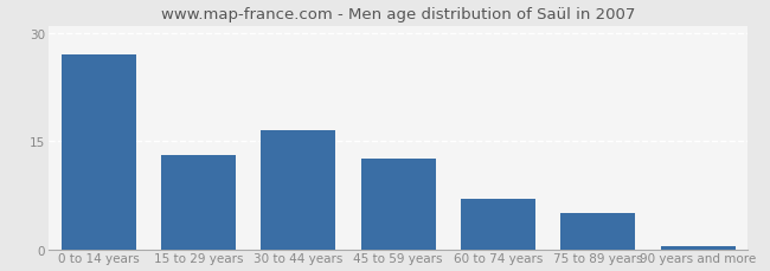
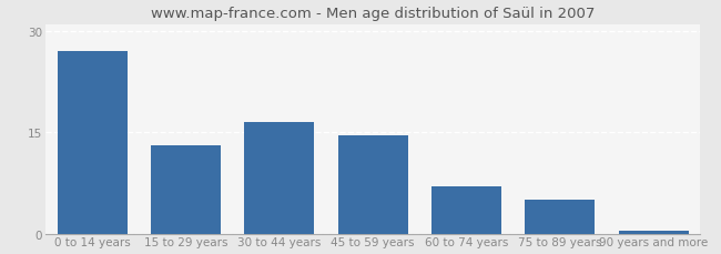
45 to 59 years: 12.6 -> 14.5
